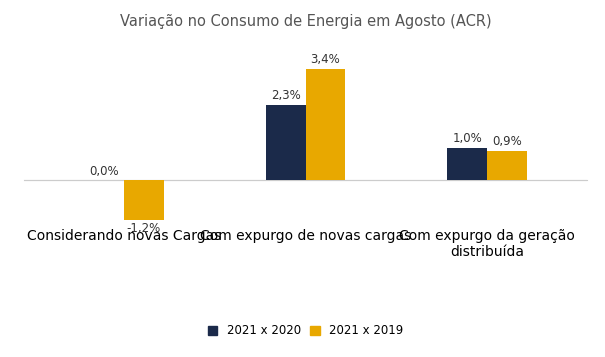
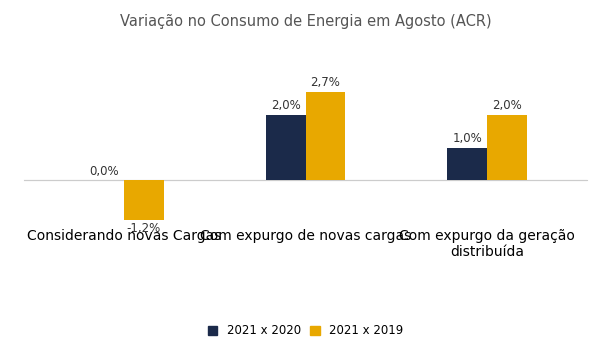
2021 x 2020/Com expurgo de novas cargas: 2,3% -> 2,0%
2021 x 2019/Com expurgo de novas cargas: 3,4% -> 2,7%
2021 x 2019/Com expurgo da geração distribuída: 0,9% -> 2,0%
